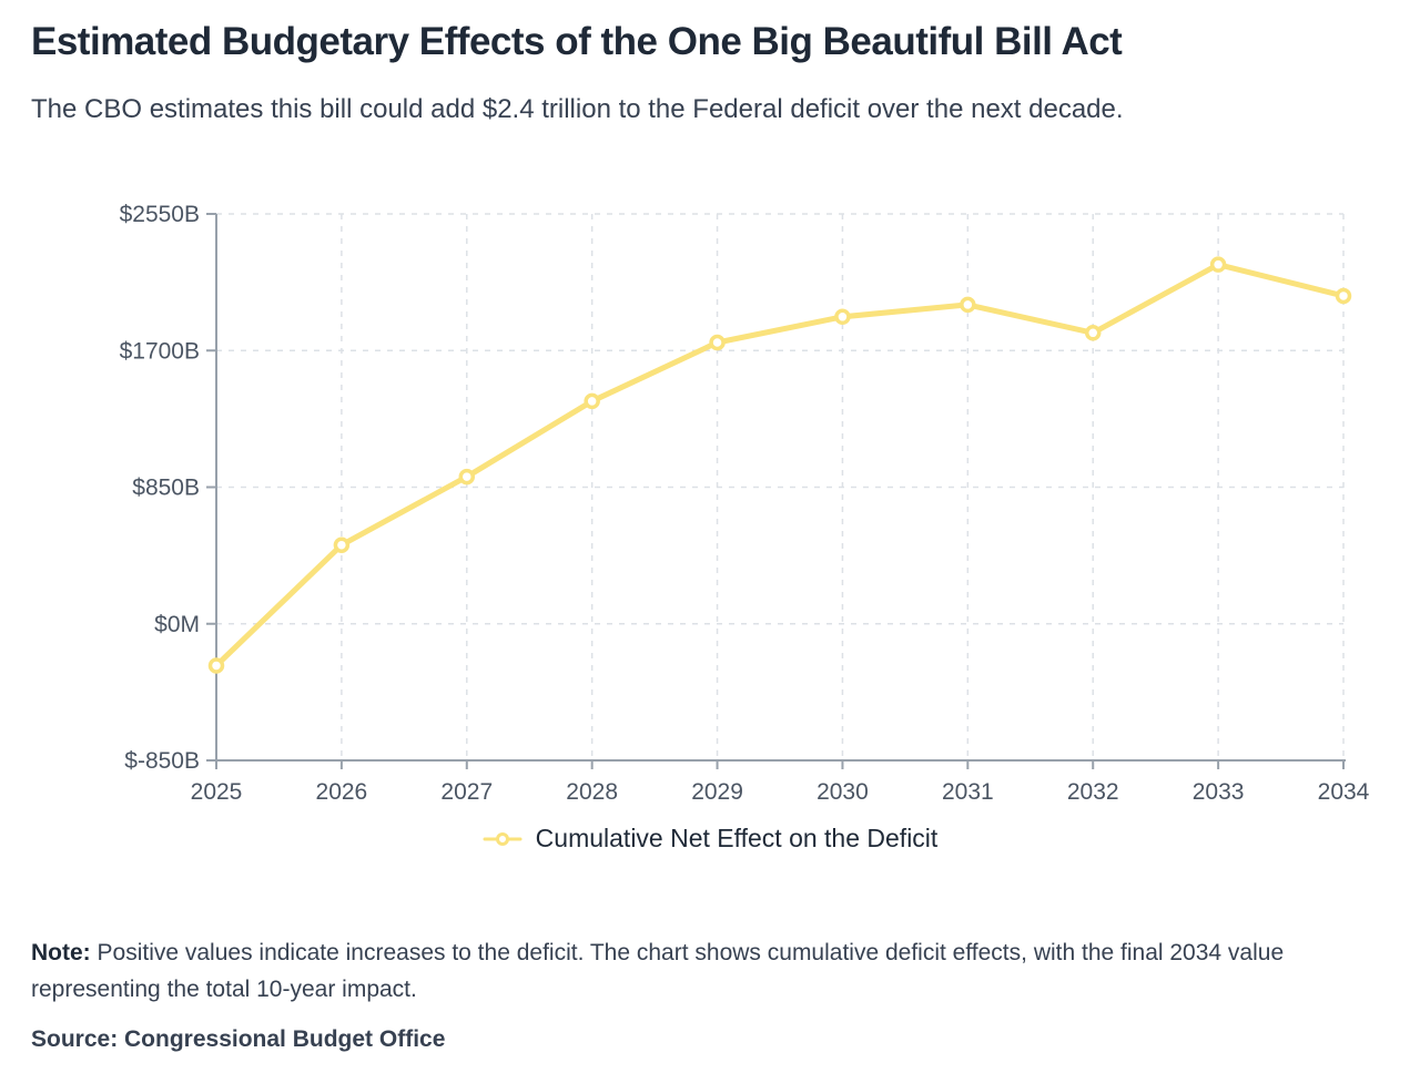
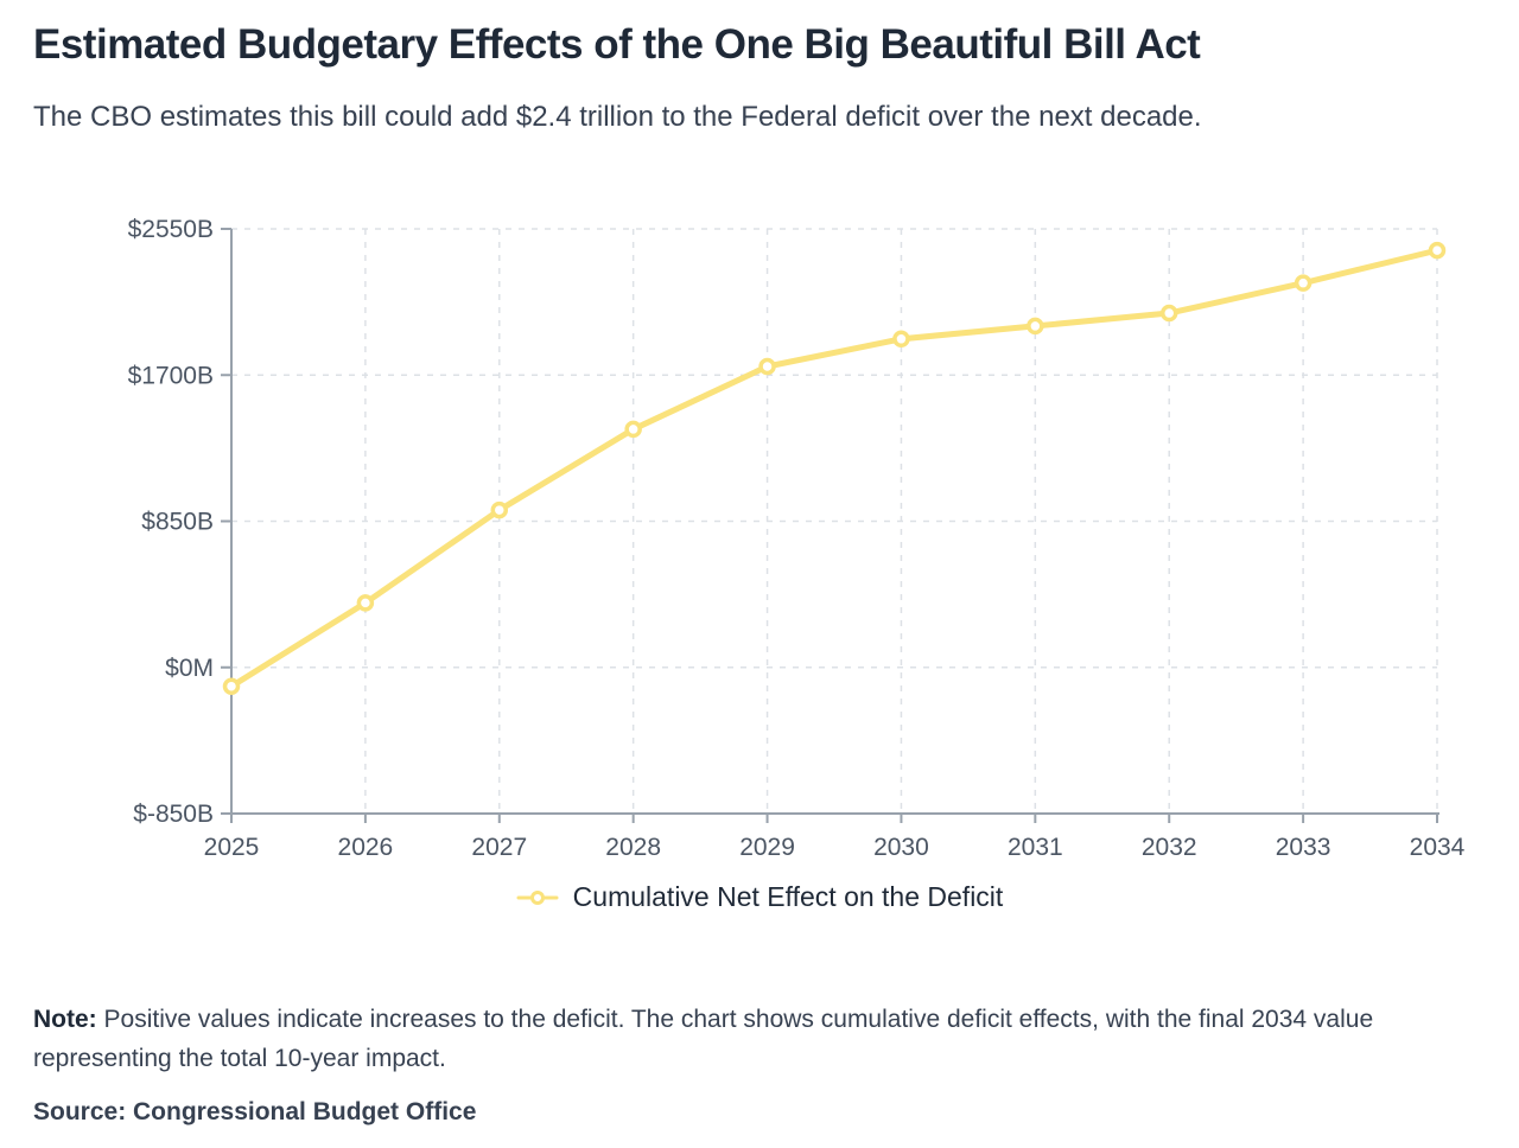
2025: -$260B -> -$110B
2026: $490B -> $380B
2032: $1810B -> $2060B
2034: $2040B -> $2420B
